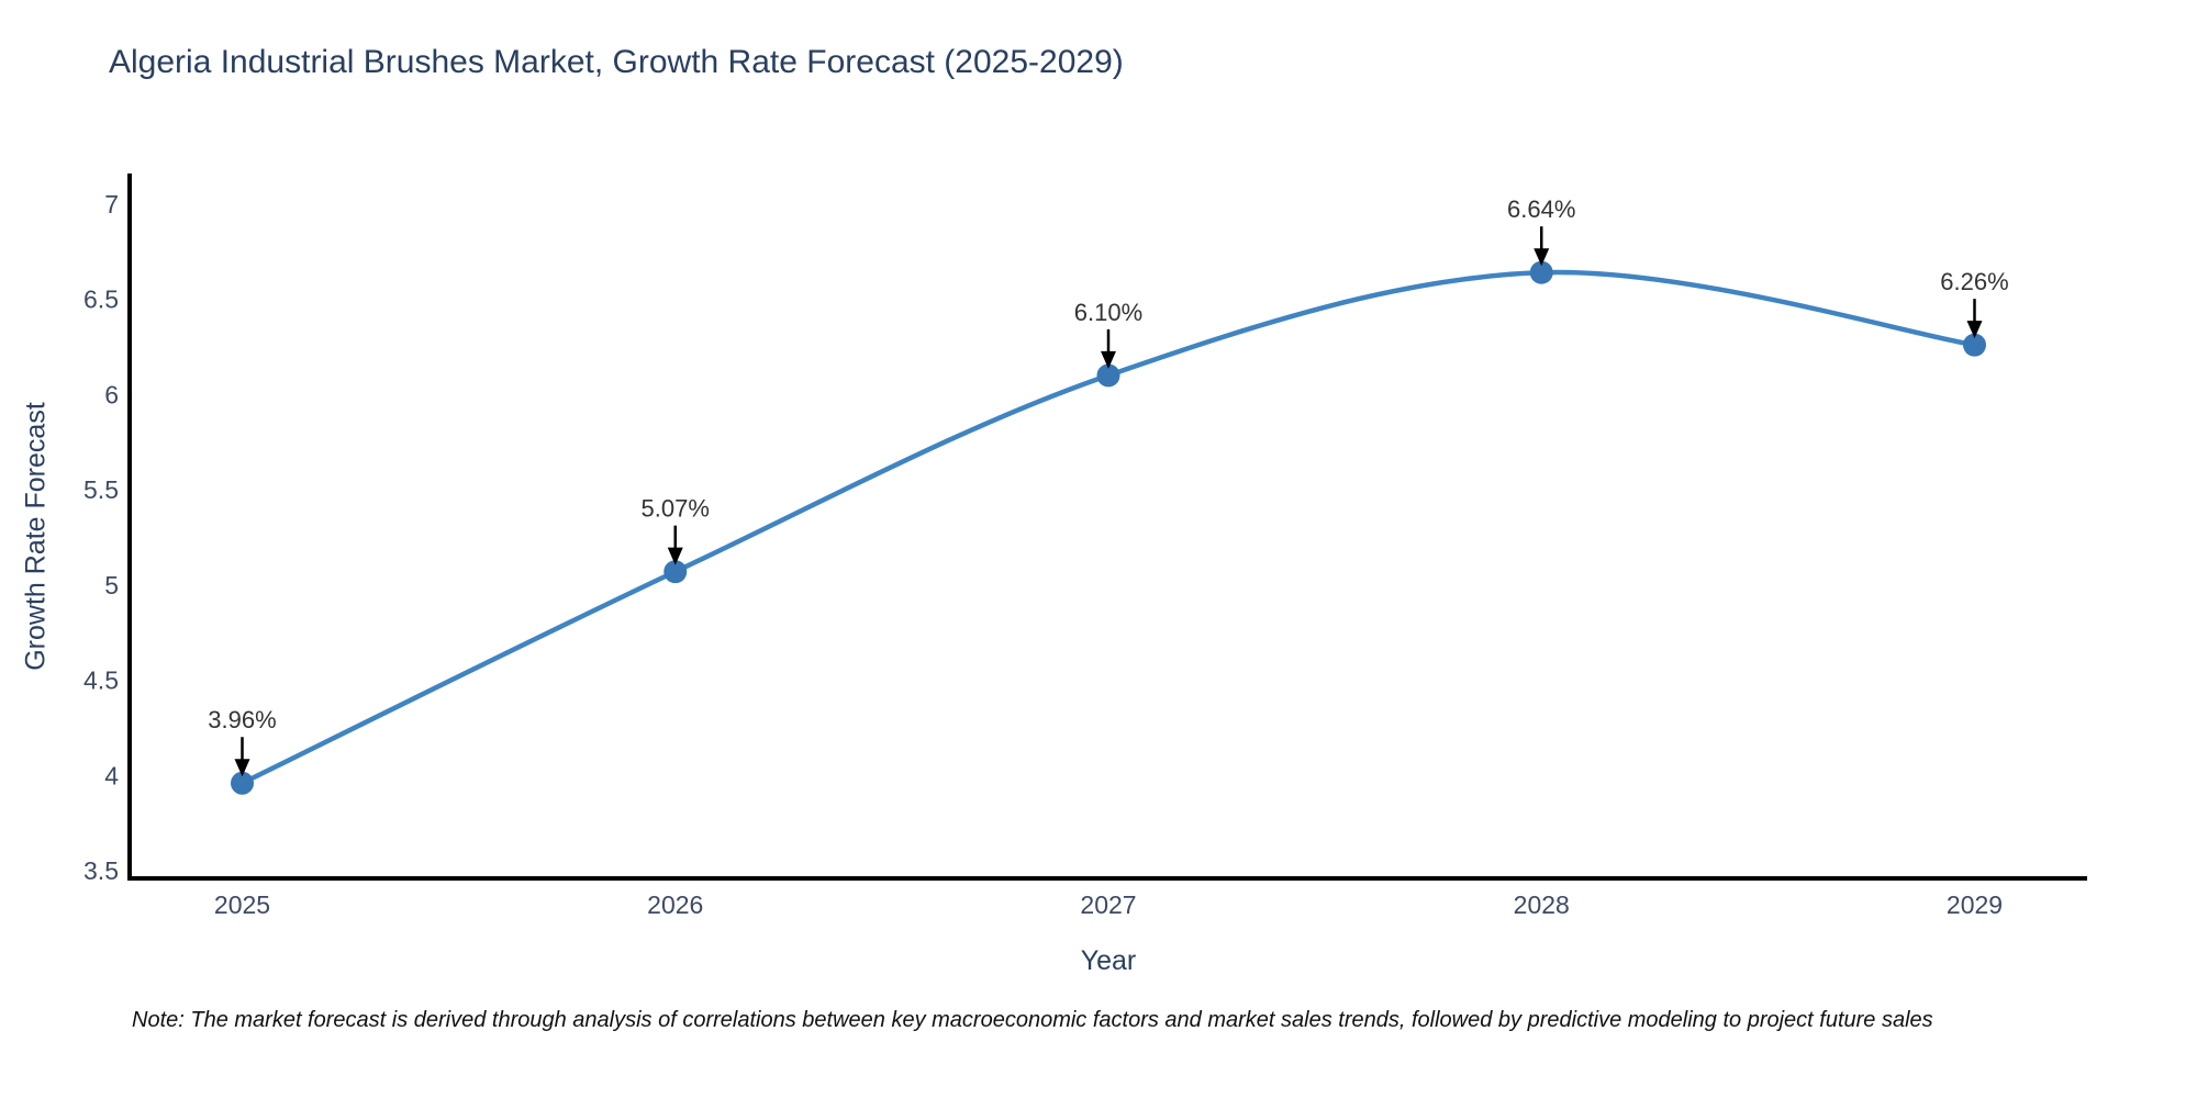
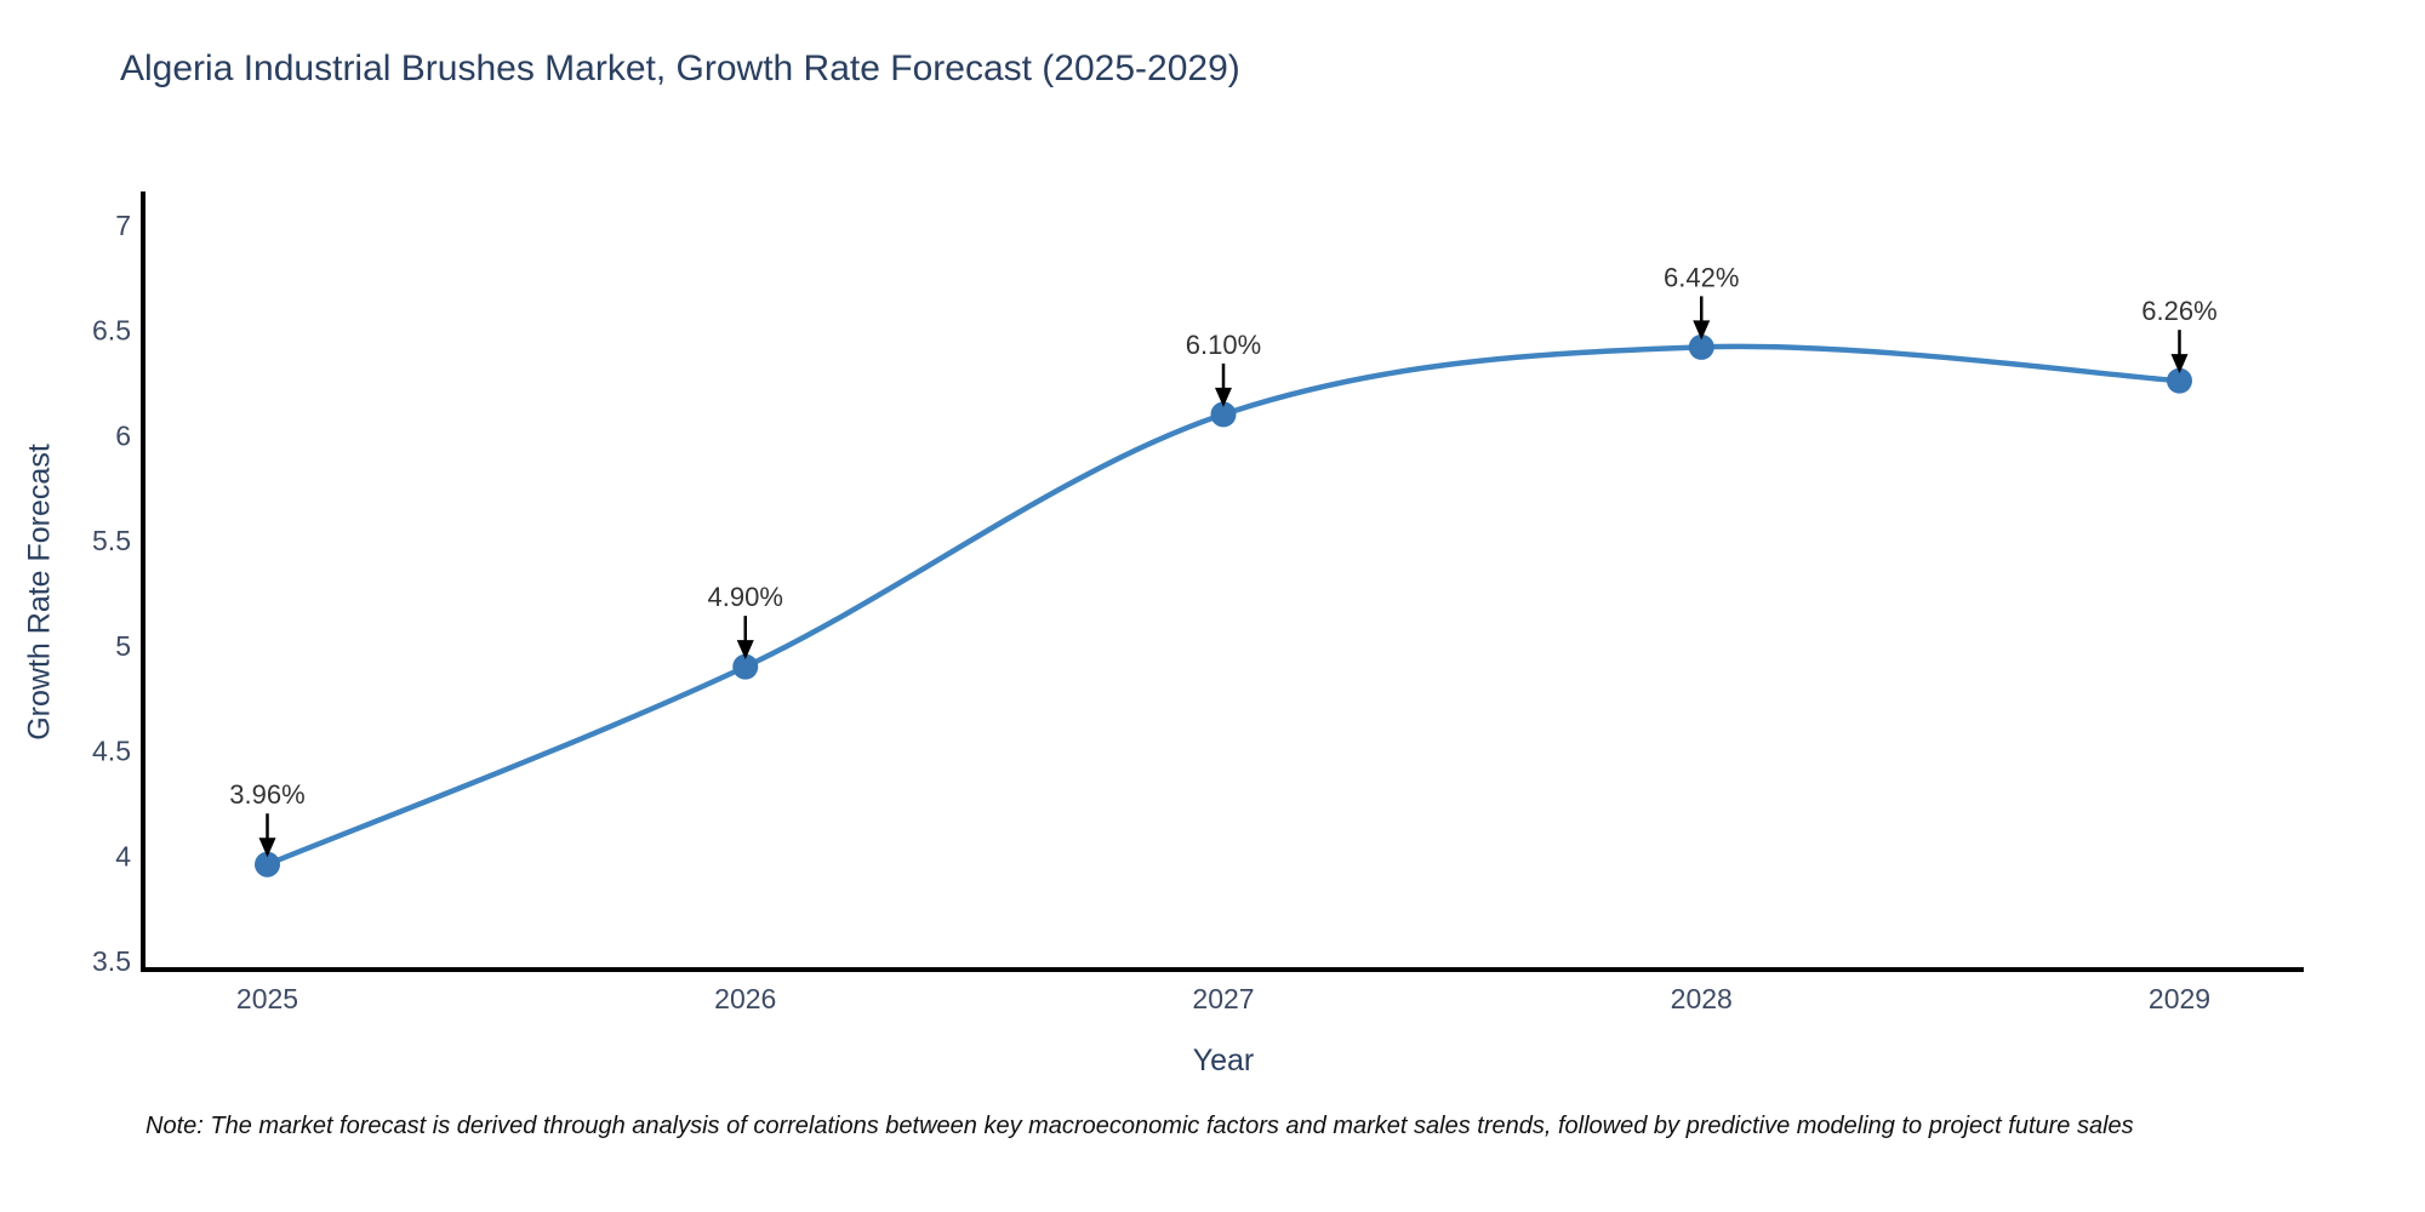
2026: 5.07% -> 4.90%
2028: 6.64% -> 6.42%
